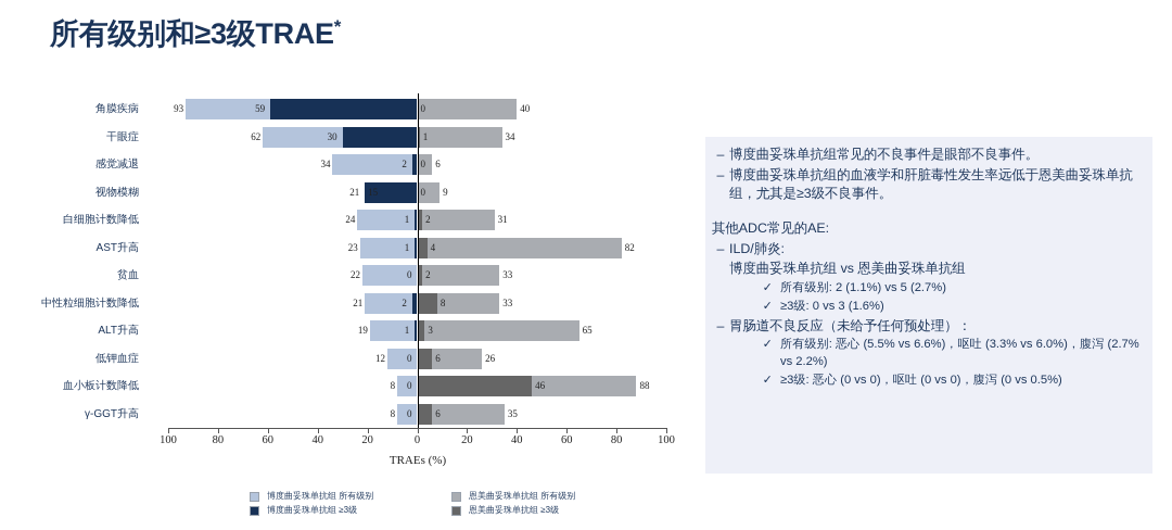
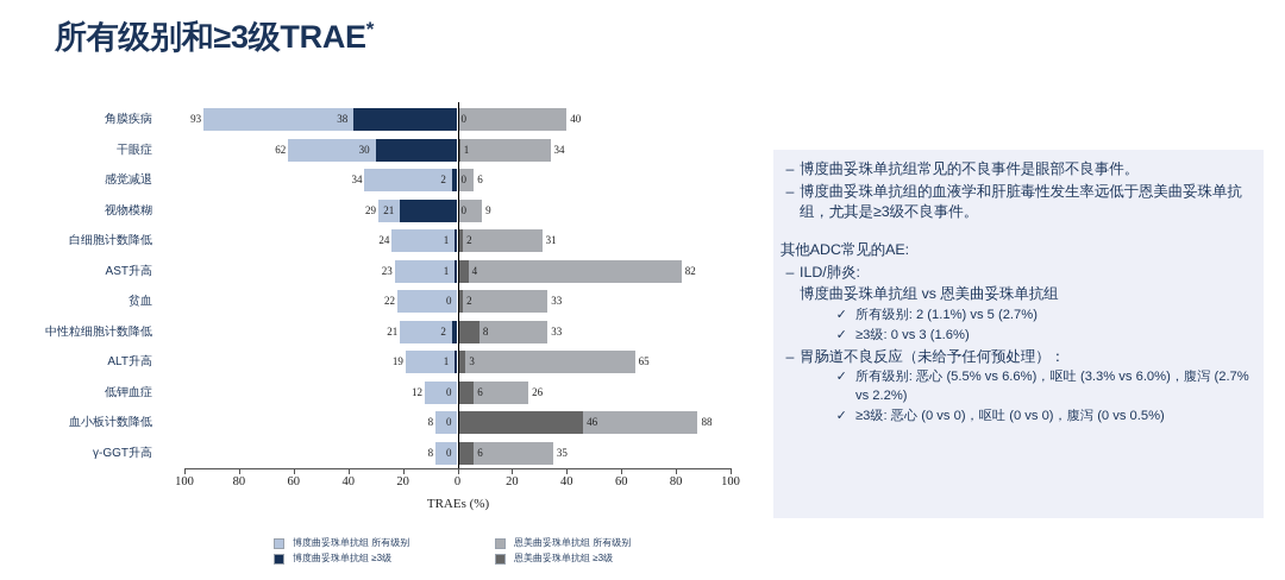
博度曲妥珠单抗组 ≥3级/角膜疾病: 59 -> 38
博度曲妥珠单抗组 所有级别/视物模糊: 15 -> 29
